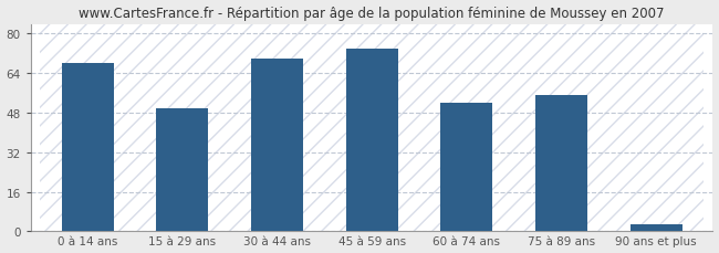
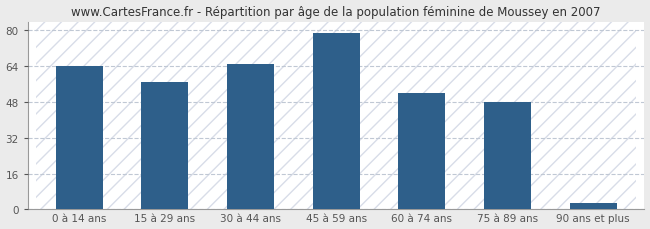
0 à 14 ans: 68 -> 64
15 à 29 ans: 50 -> 57
30 à 44 ans: 70 -> 65
45 à 59 ans: 74 -> 79
75 à 89 ans: 55 -> 48
